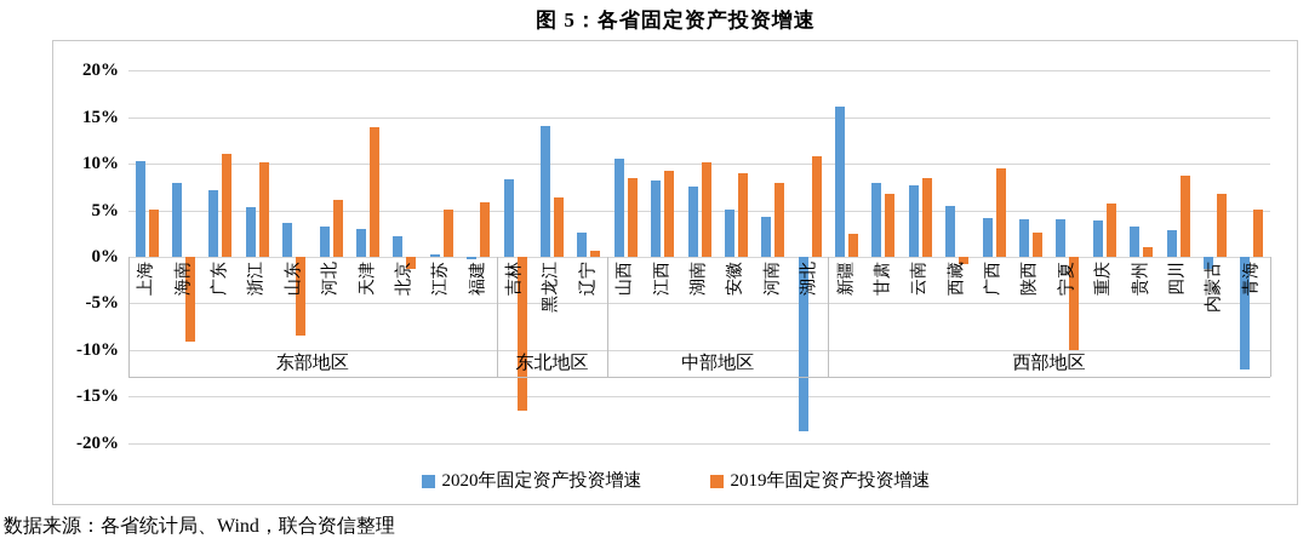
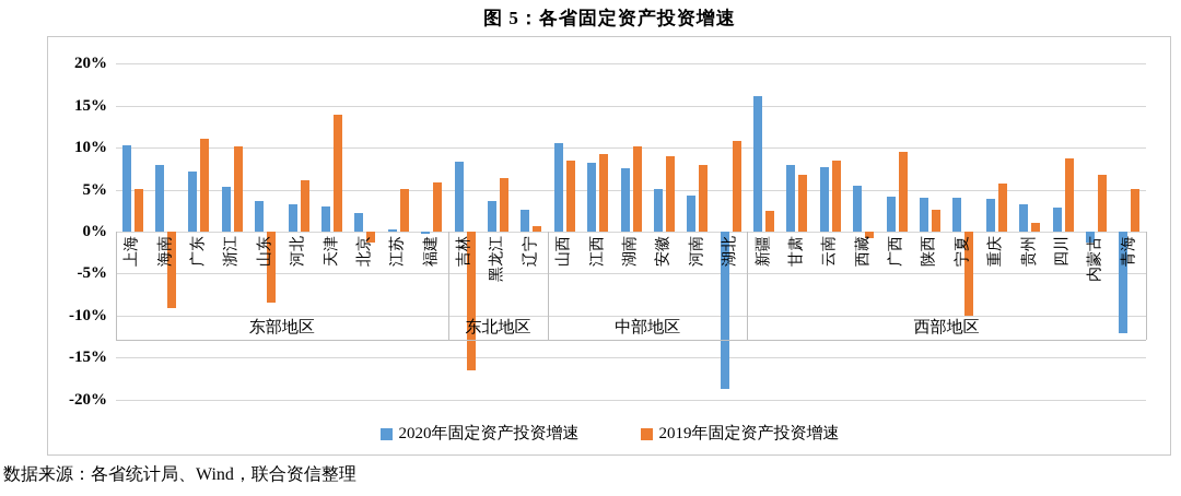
2020年固定资产投资增速/黑龙江: 14% -> 4%
